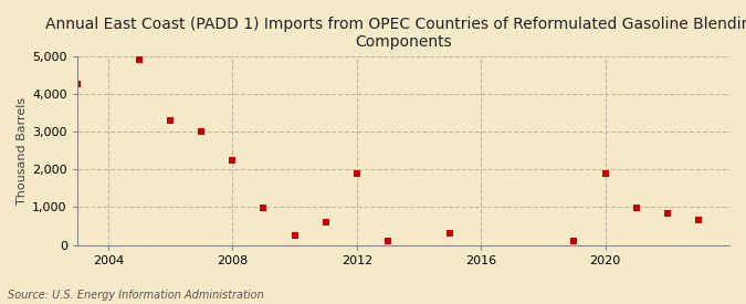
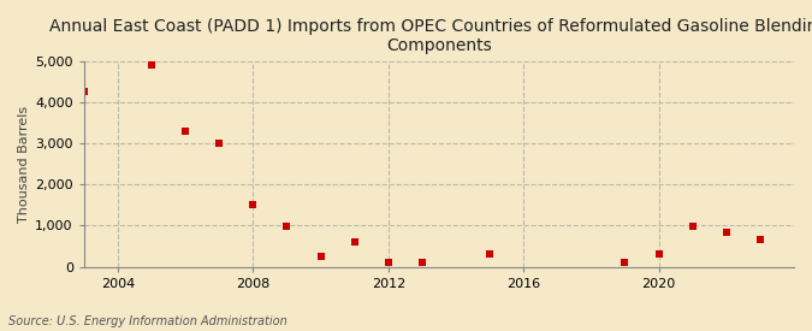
2008: 2,250 -> 1,500
2012: 1,900 -> 100
2020: 1,900 -> 320
